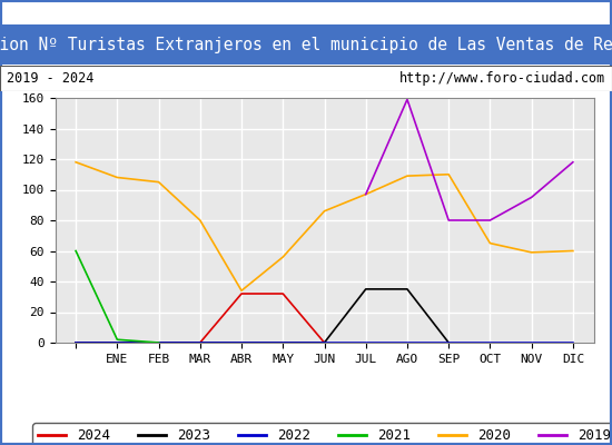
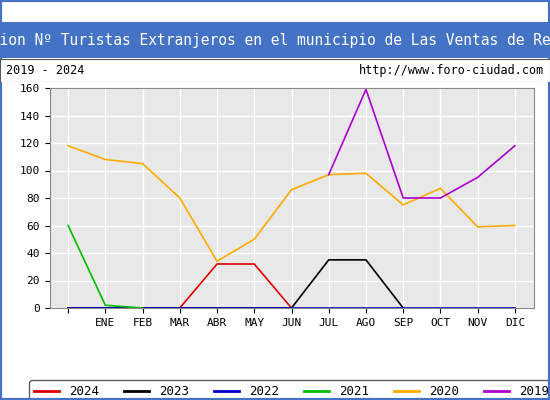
2020/MAY: 56 -> 50
2020/AGO: 109 -> 98
2020/SEP: 110 -> 75
2020/OCT: 65 -> 87
